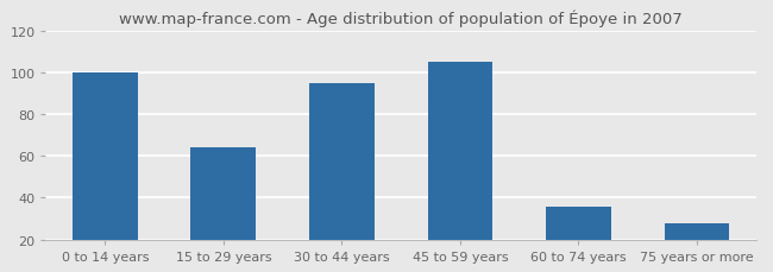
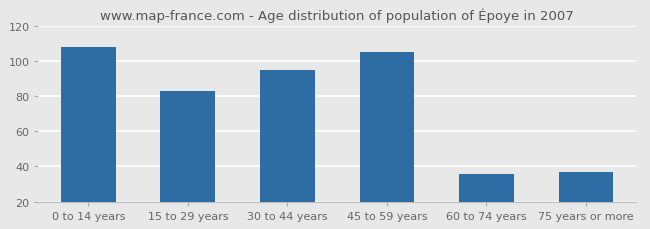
0 to 14 years: 100 -> 108
15 to 29 years: 64 -> 83
75 years or more: 28 -> 37
